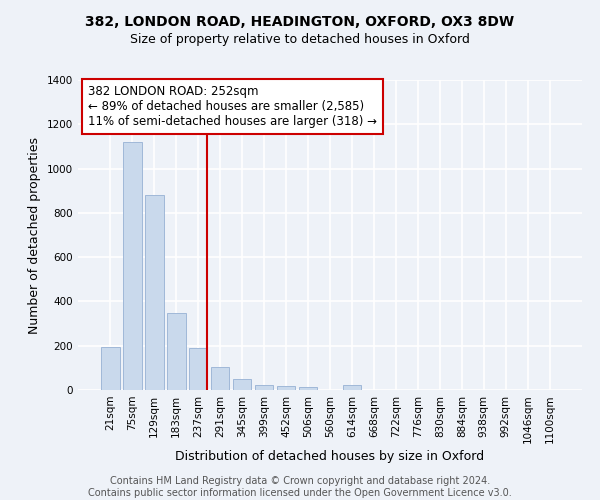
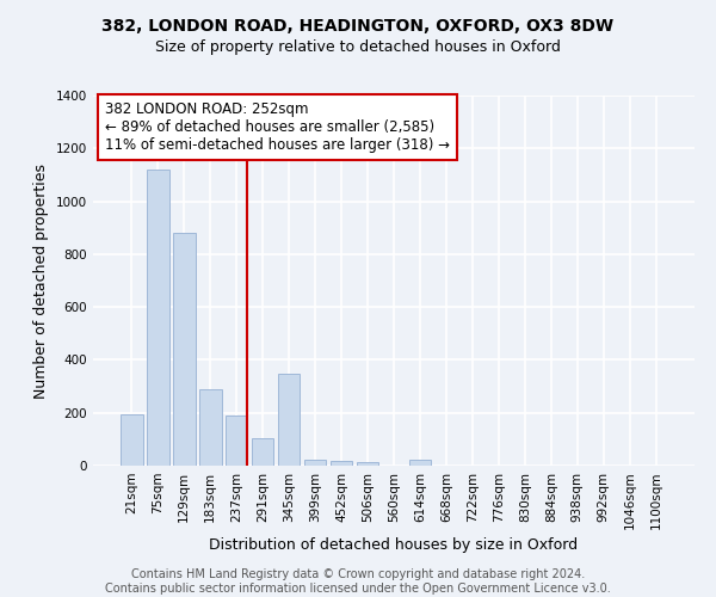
183sqm: 350 -> 290
345sqm: 50 -> 350
